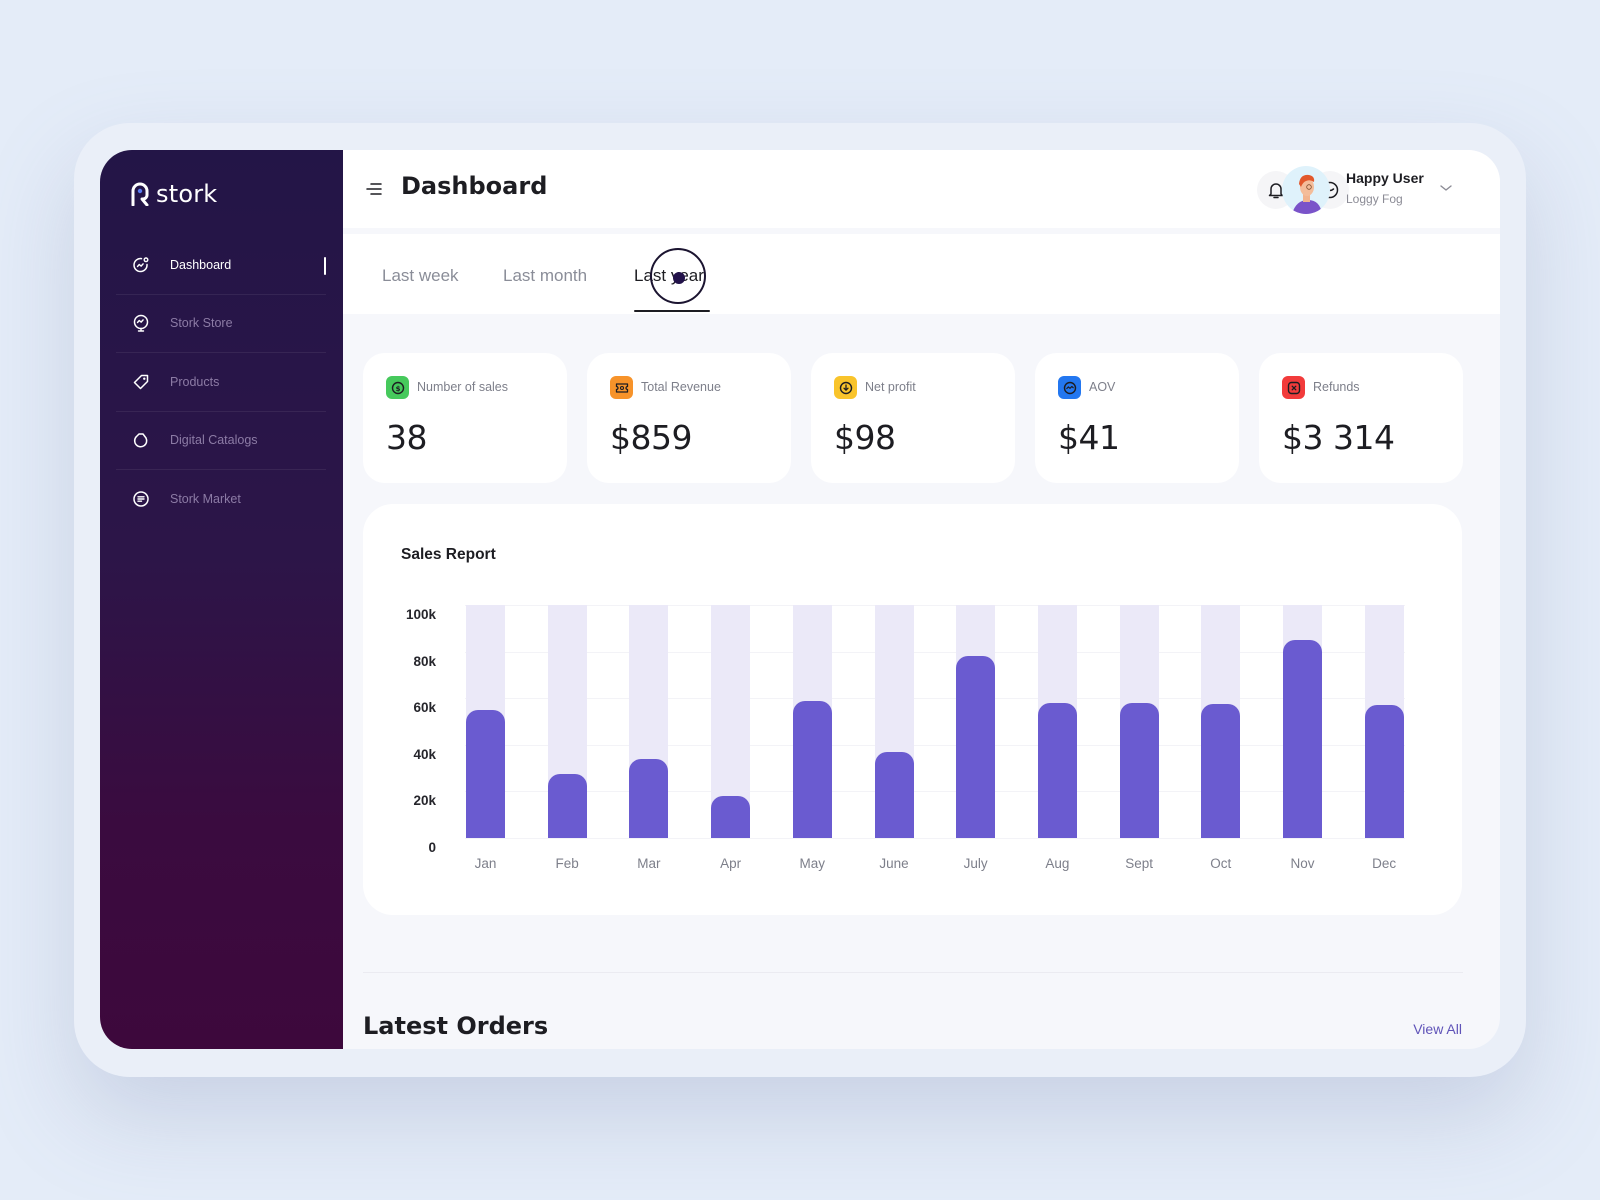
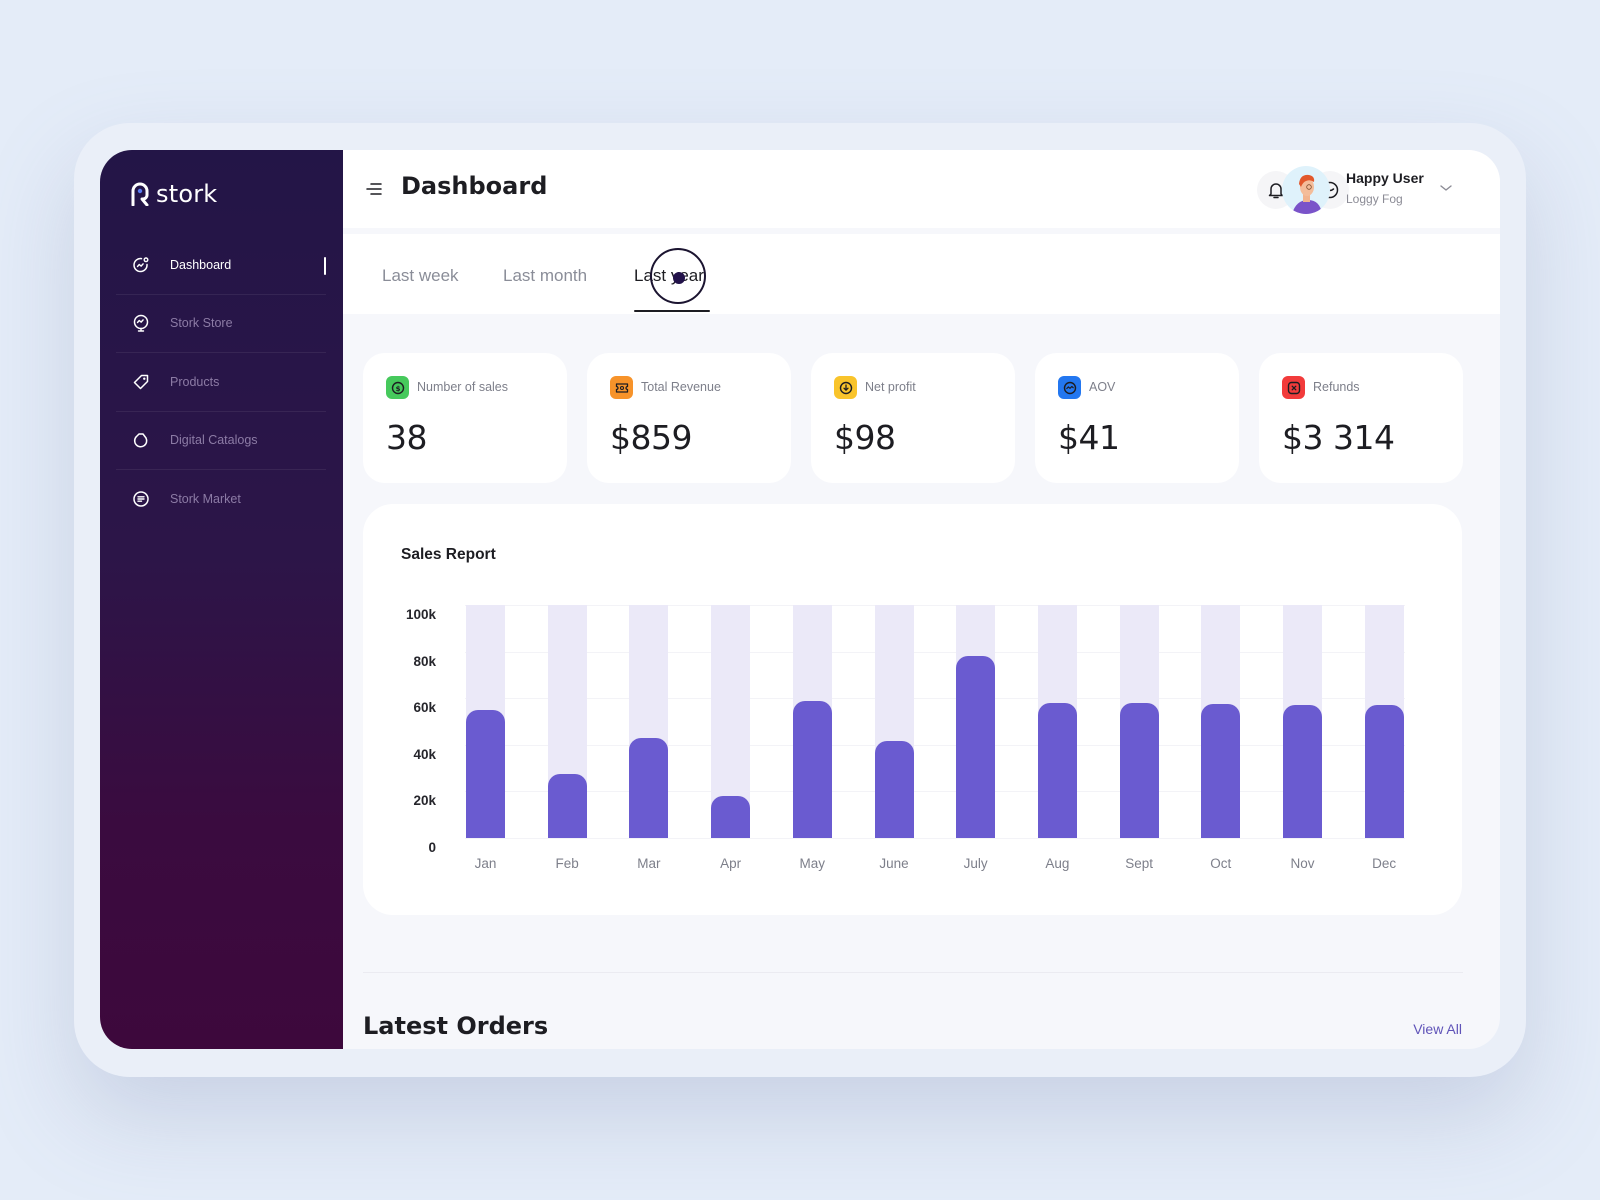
Mar: 34k -> 43k
June: 37k -> 42k
Nov: 85k -> 57k
